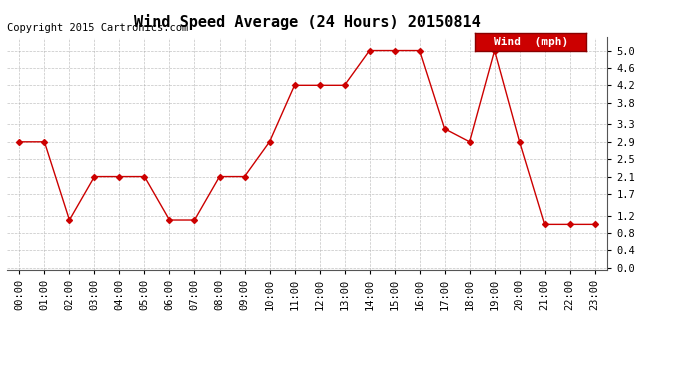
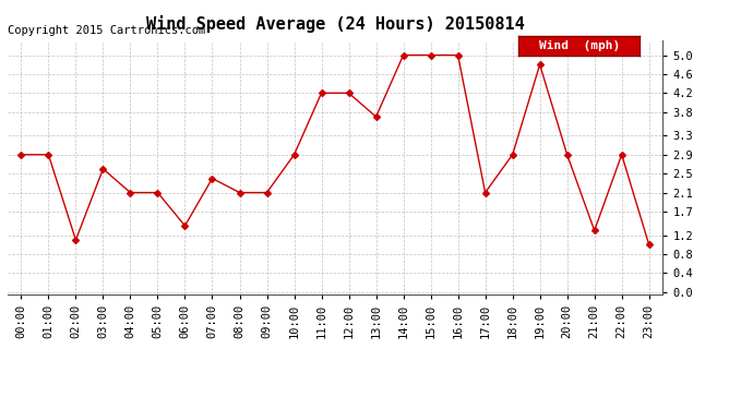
03:00: 2.1 -> 2.6
06:00: 1.1 -> 1.4
07:00: 1.1 -> 2.4
13:00: 4.2 -> 3.7
17:00: 3.2 -> 2.1
19:00: 5.0 -> 4.8
21:00: 1.0 -> 1.3
22:00: 1.0 -> 2.9
